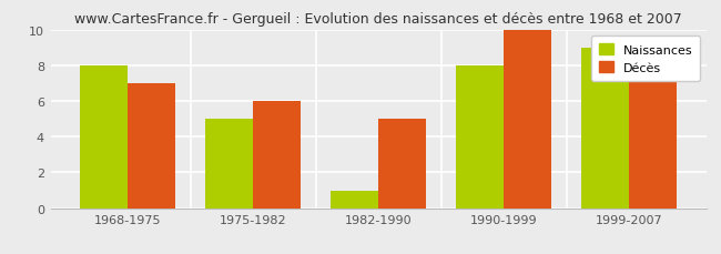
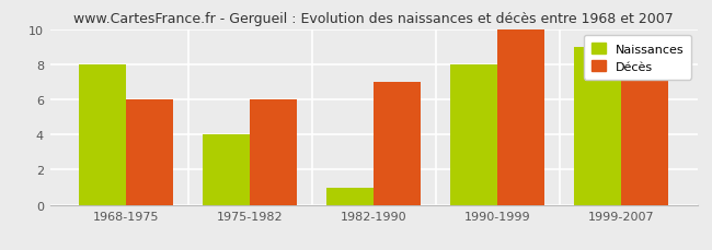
Décès/1968-1975: 7 -> 6
Naissances/1975-1982: 5 -> 4
Décès/1982-1990: 5 -> 7
